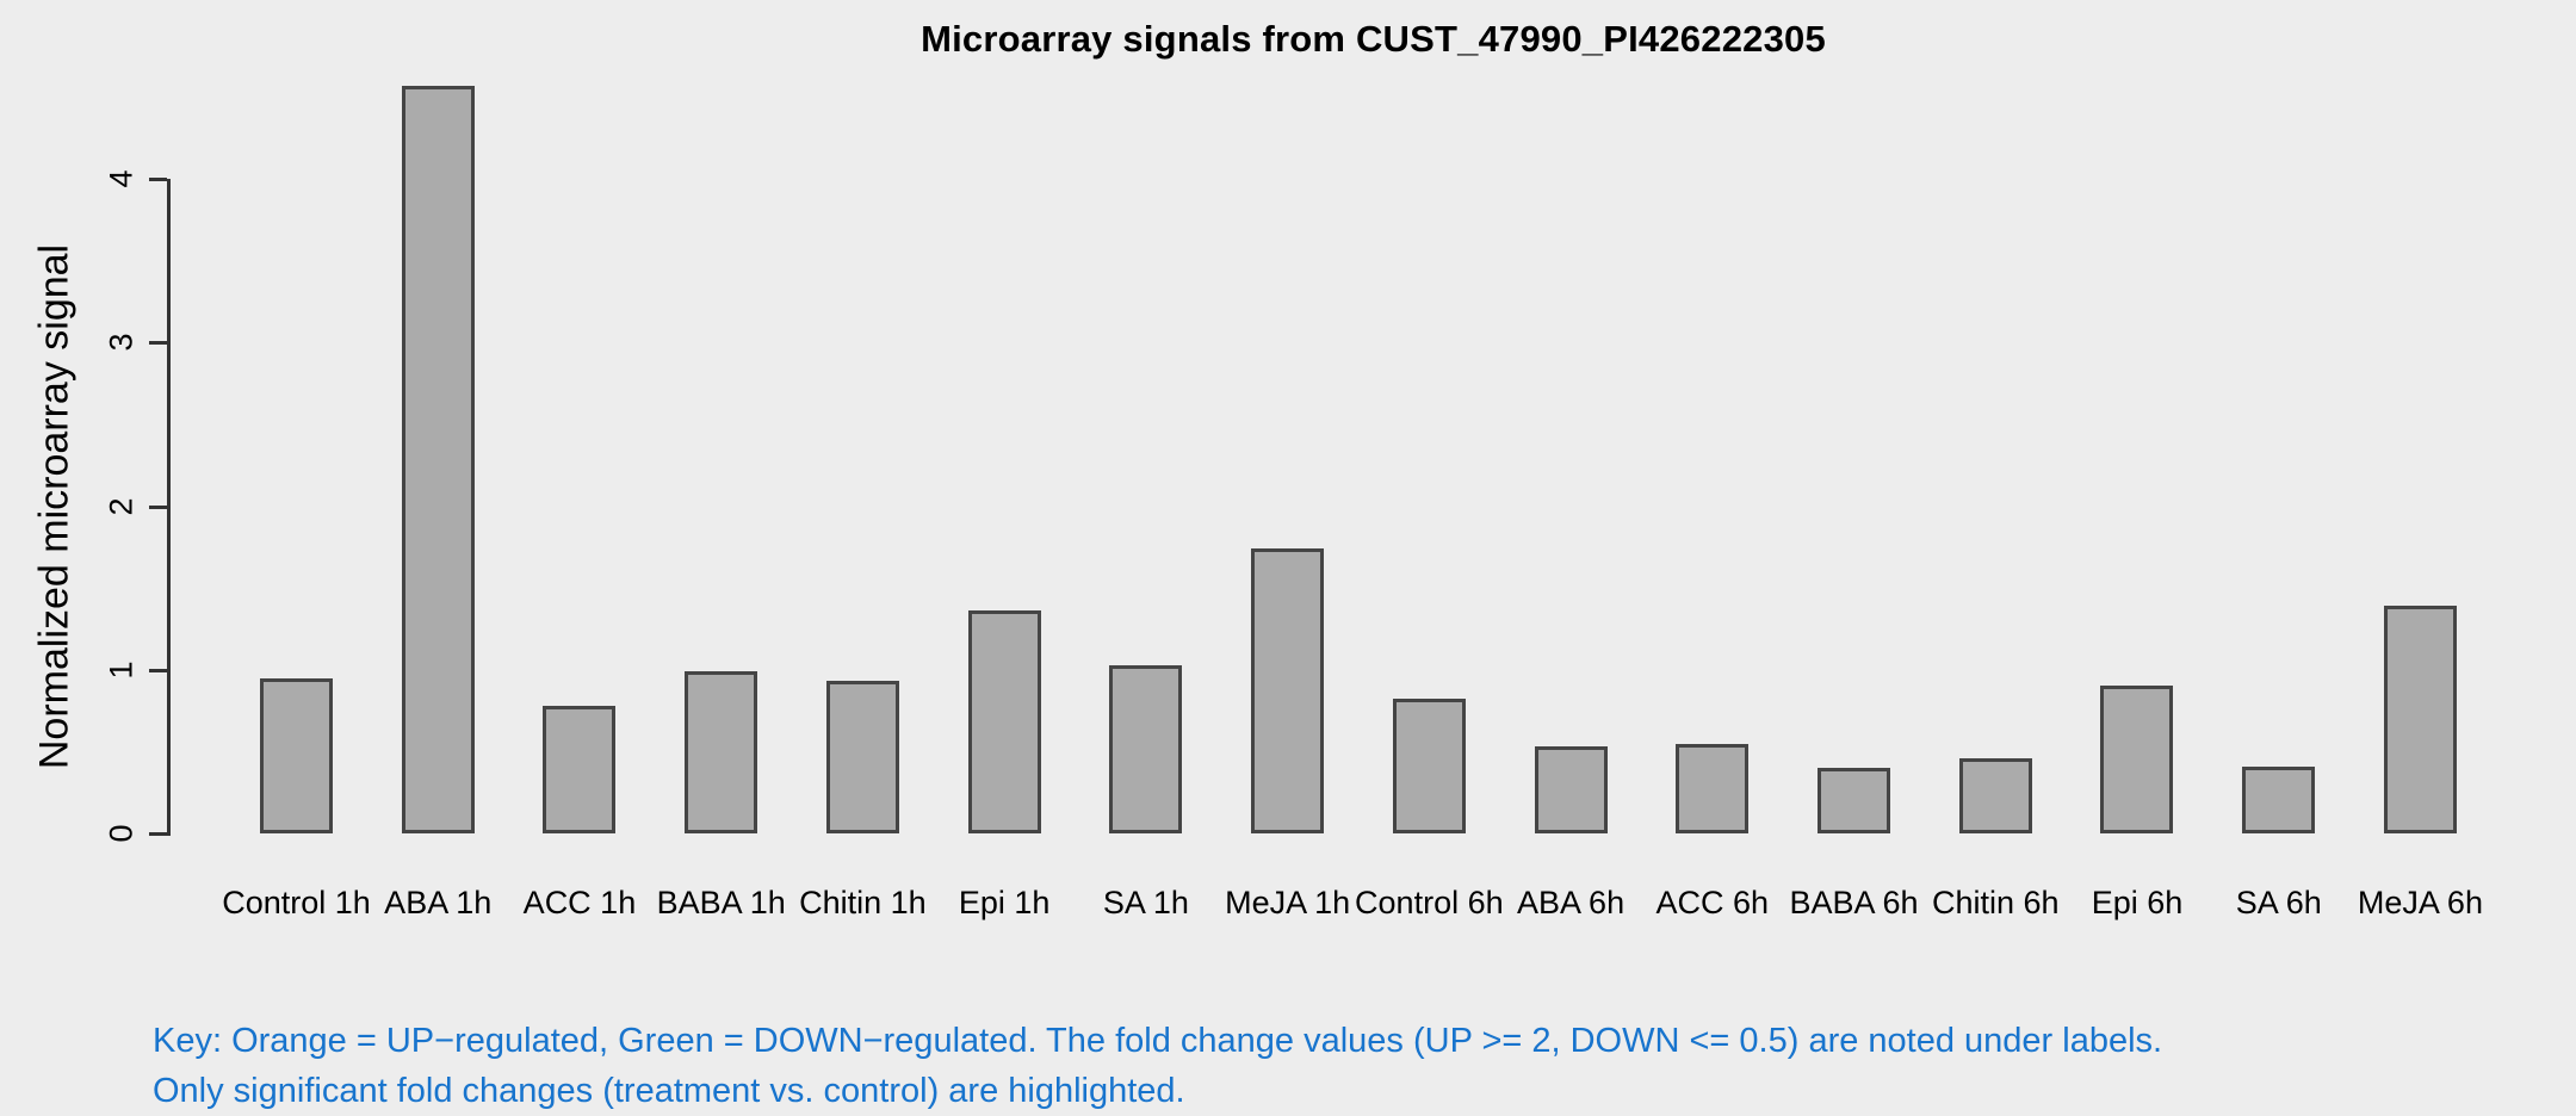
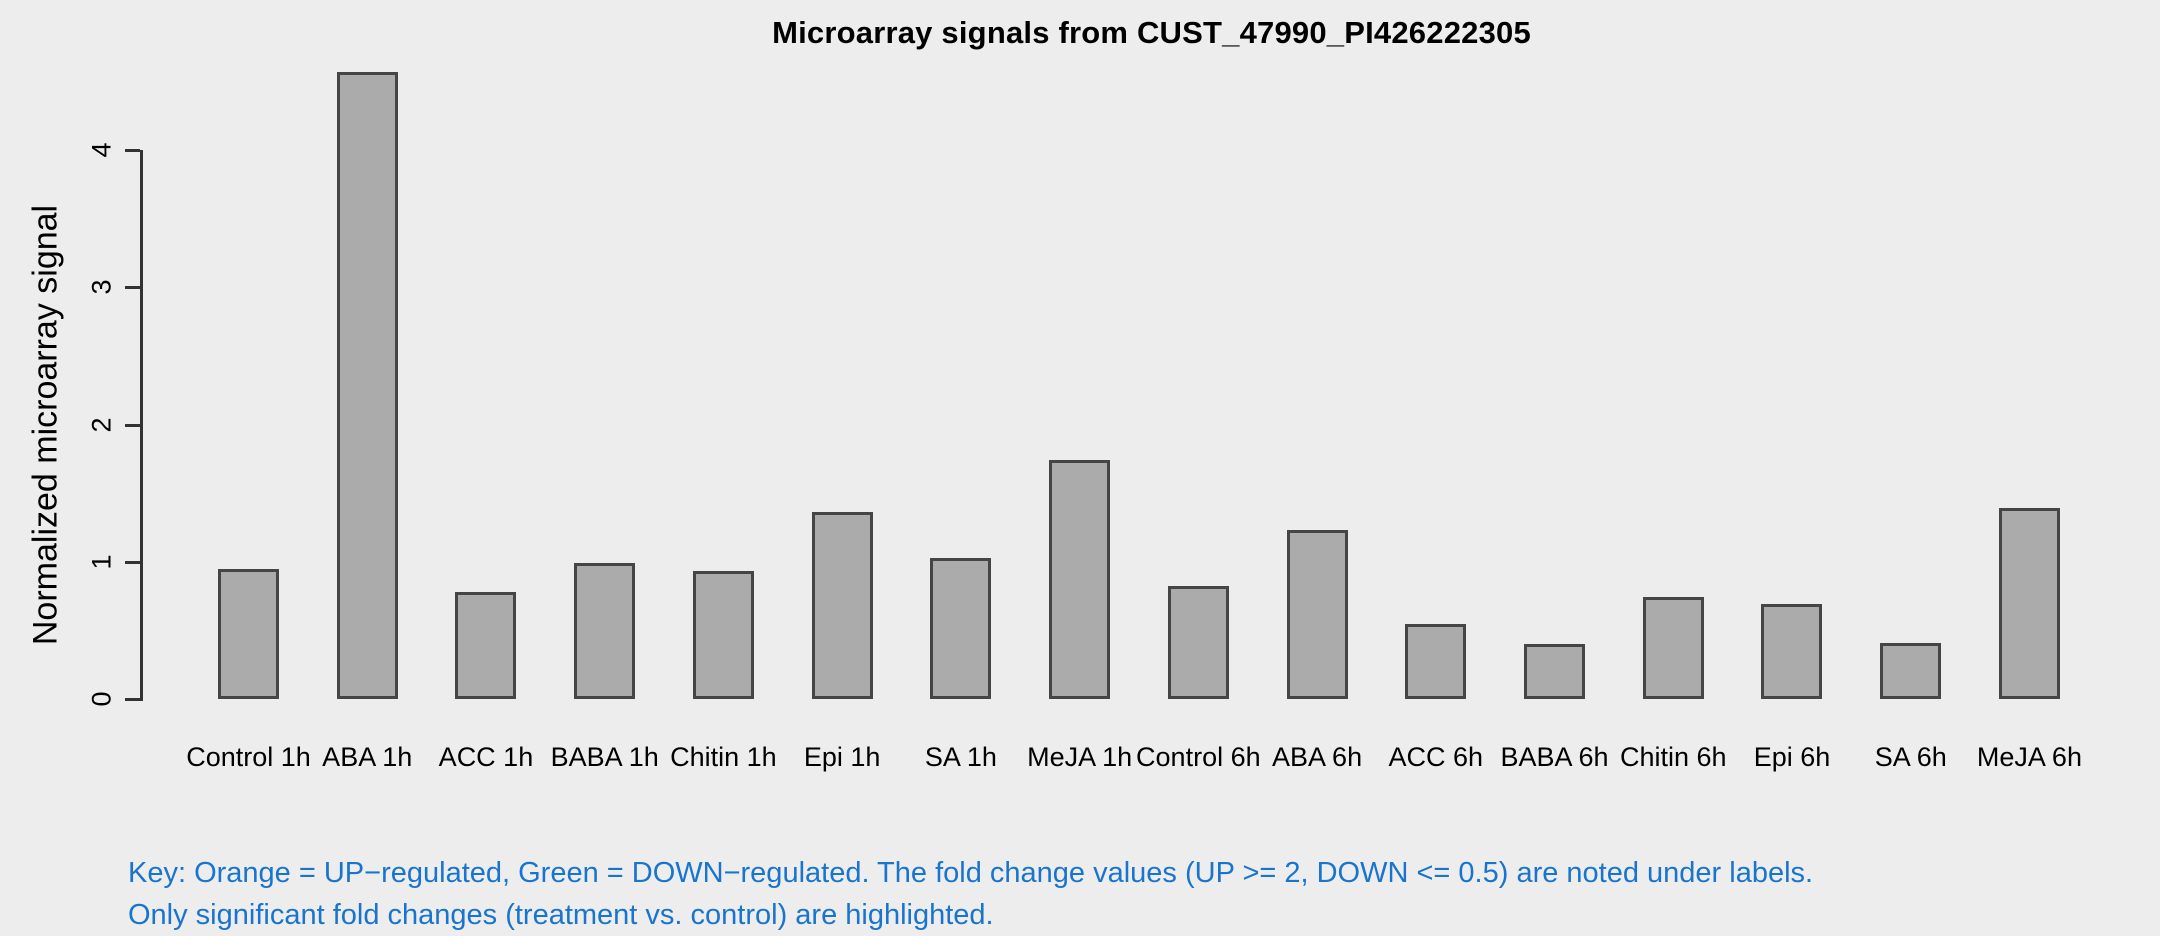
ABA 6h: 0.53 -> 1.23
Chitin 6h: 0.46 -> 0.74
Epi 6h: 0.90 -> 0.69
